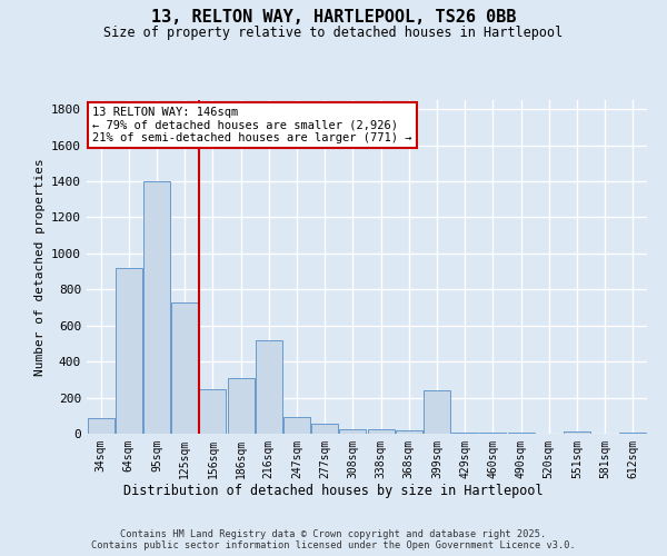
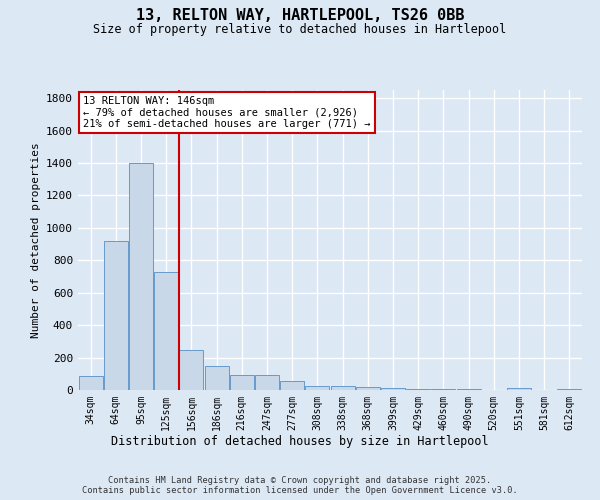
186sqm: 310 -> 140
216sqm: 520 -> 90
399sqm: 240 -> 10
